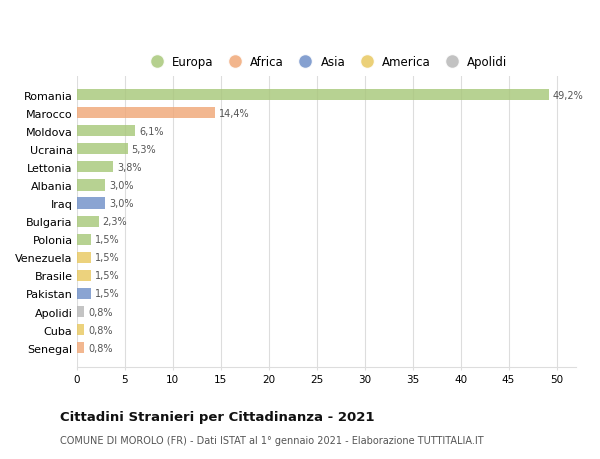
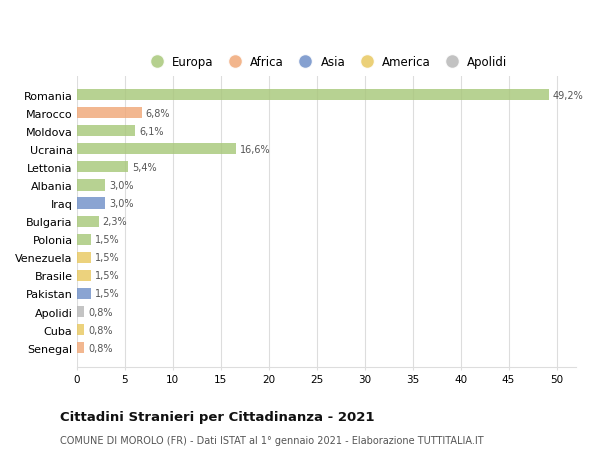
Marocco: 14,4% -> 6,8%
Ucraina: 5,3% -> 16,6%
Lettonia: 3,8% -> 5,4%
